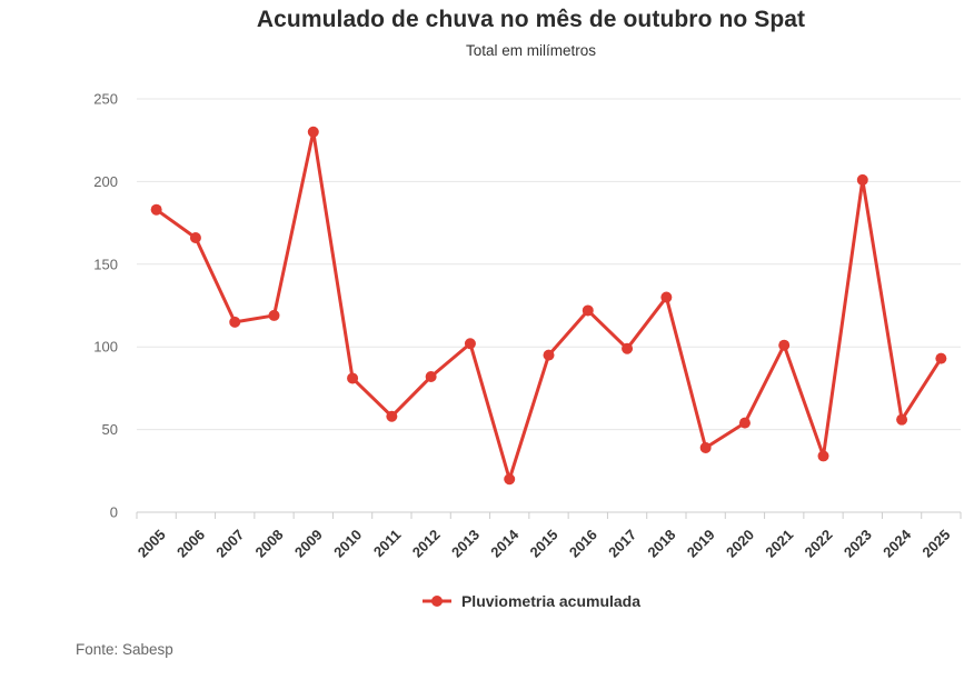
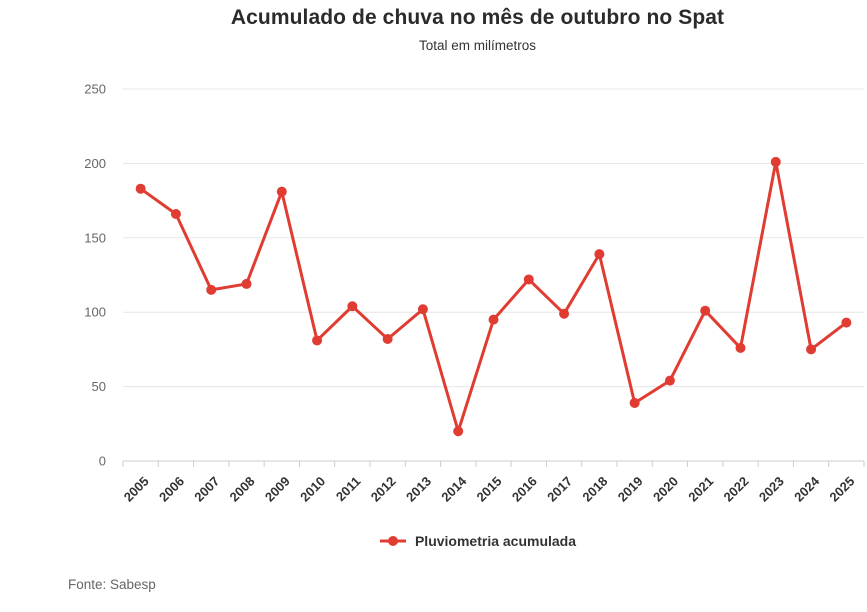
2009: 230 -> 181
2011: 58 -> 104
2018: 130 -> 139
2022: 34 -> 76
2024: 56 -> 75
